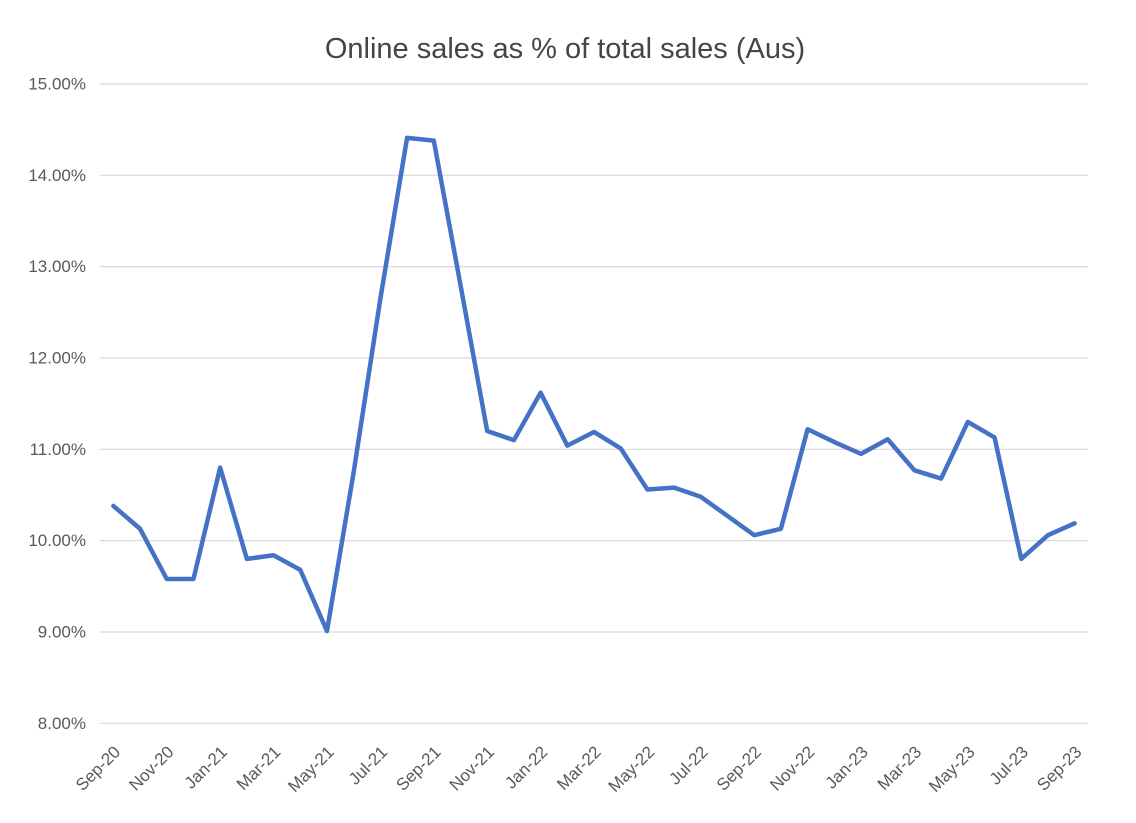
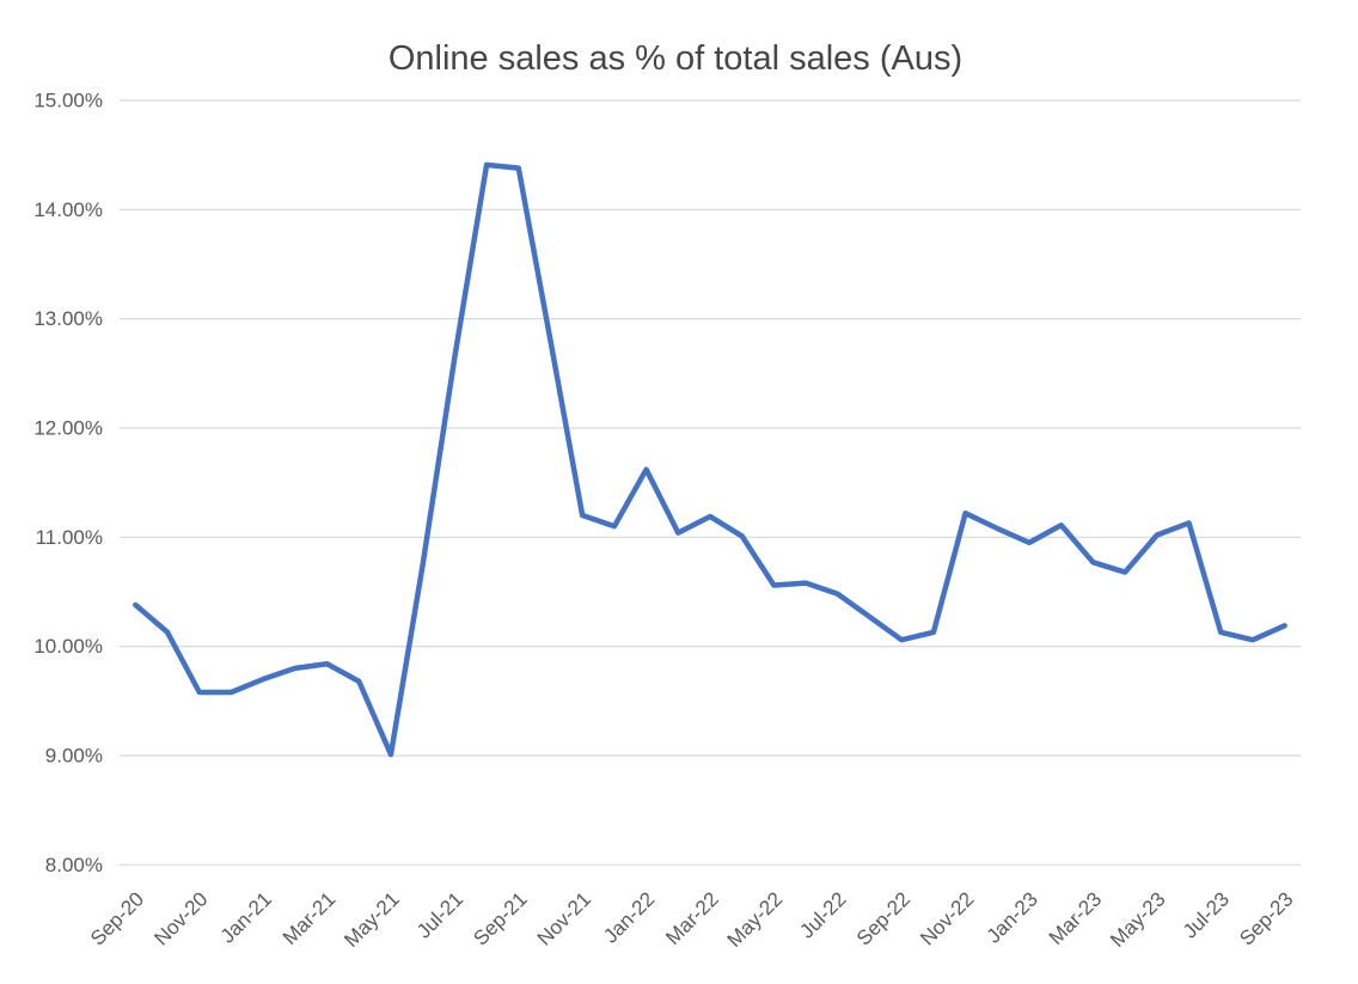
Jan-21: 10.8% -> 9.7%
May-23: 11.3% -> 11.0%
Jul-23: 9.8% -> 10.1%
